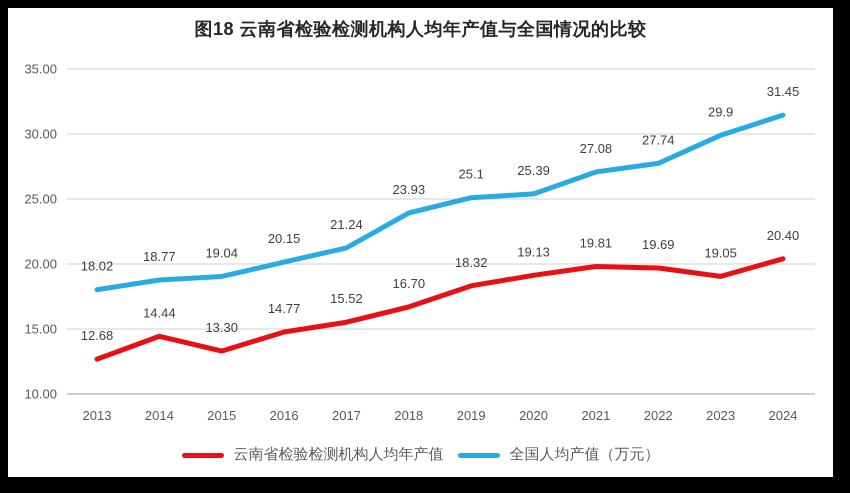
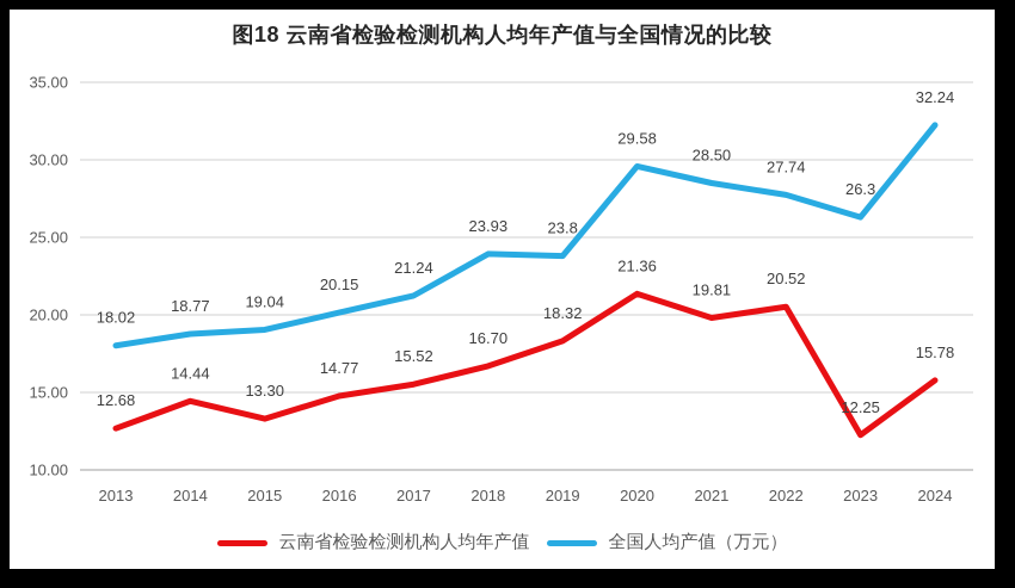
全国人均产值（万元）/2019: 25.1 -> 23.8
云南省检验检测机构人均年产值/2020: 19.13 -> 21.36
全国人均产值（万元）/2020: 25.39 -> 29.58
全国人均产值（万元）/2021: 27.08 -> 28.50
云南省检验检测机构人均年产值/2022: 19.69 -> 20.52
云南省检验检测机构人均年产值/2023: 19.05 -> 12.25
全国人均产值（万元）/2023: 29.9 -> 26.3
云南省检验检测机构人均年产值/2024: 20.40 -> 15.78
全国人均产值（万元）/2024: 31.45 -> 32.24
